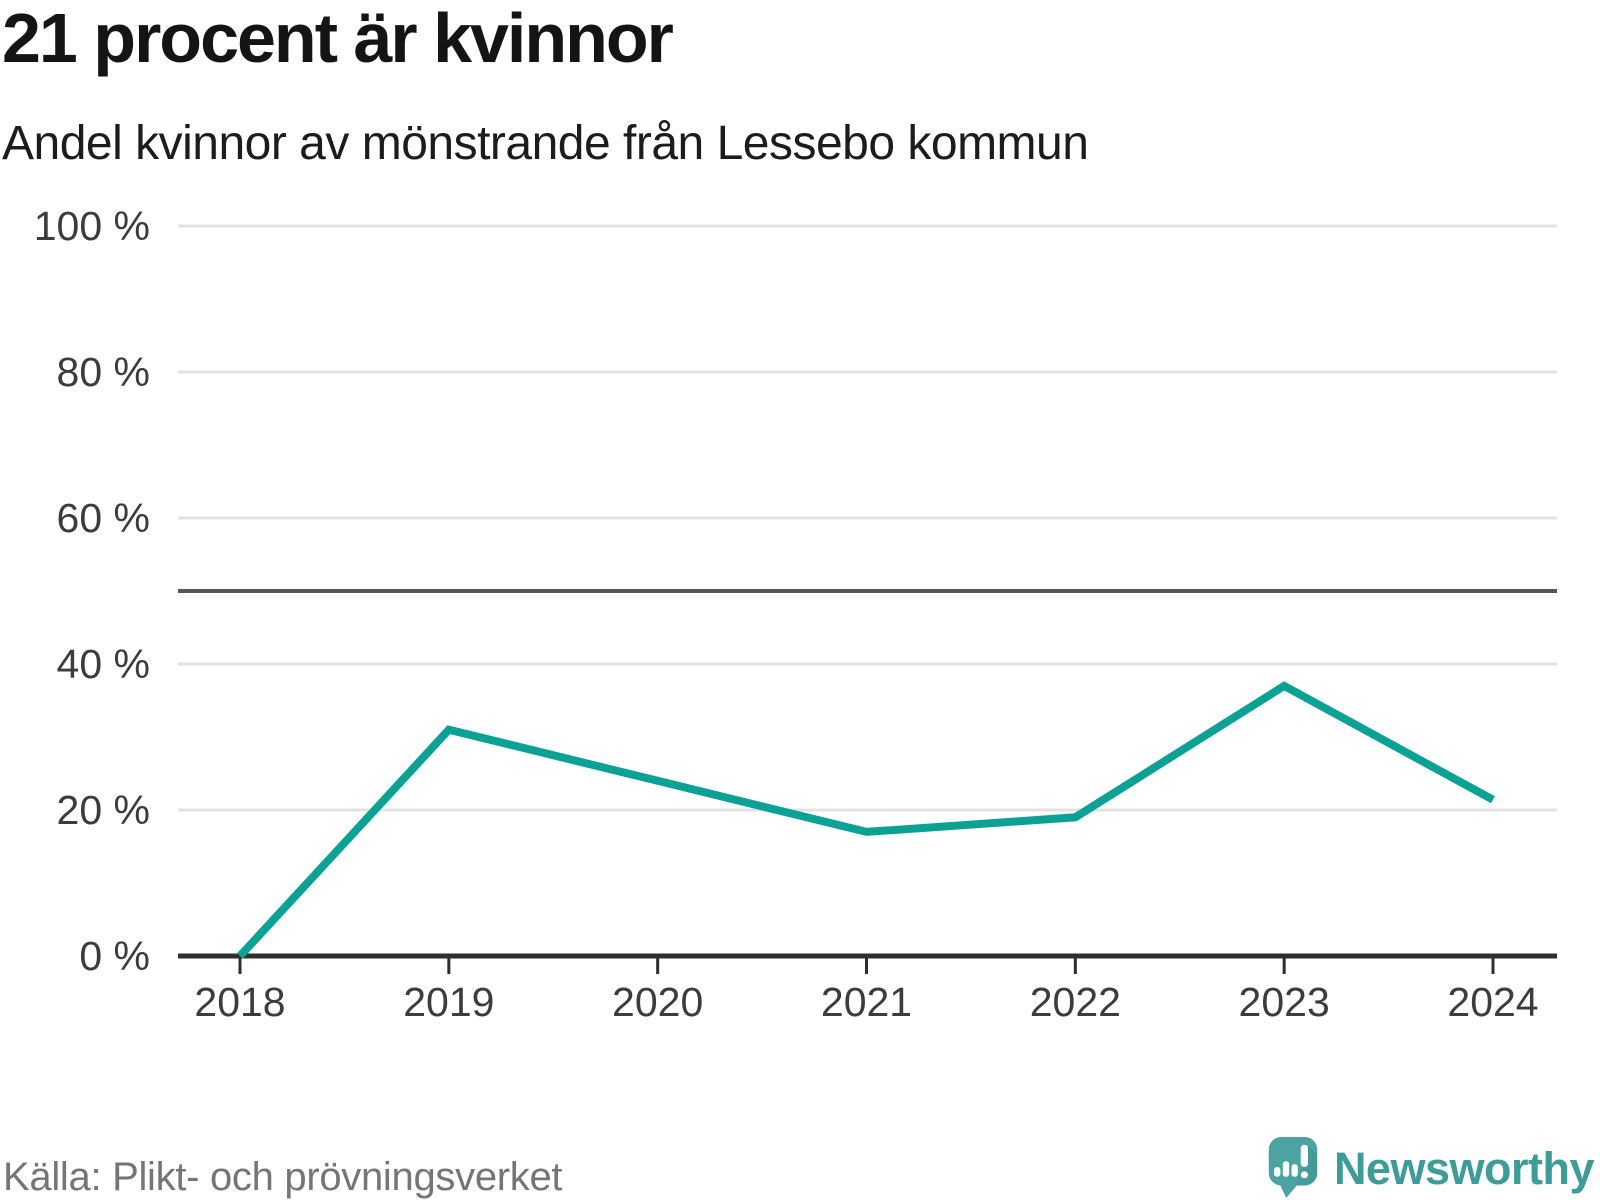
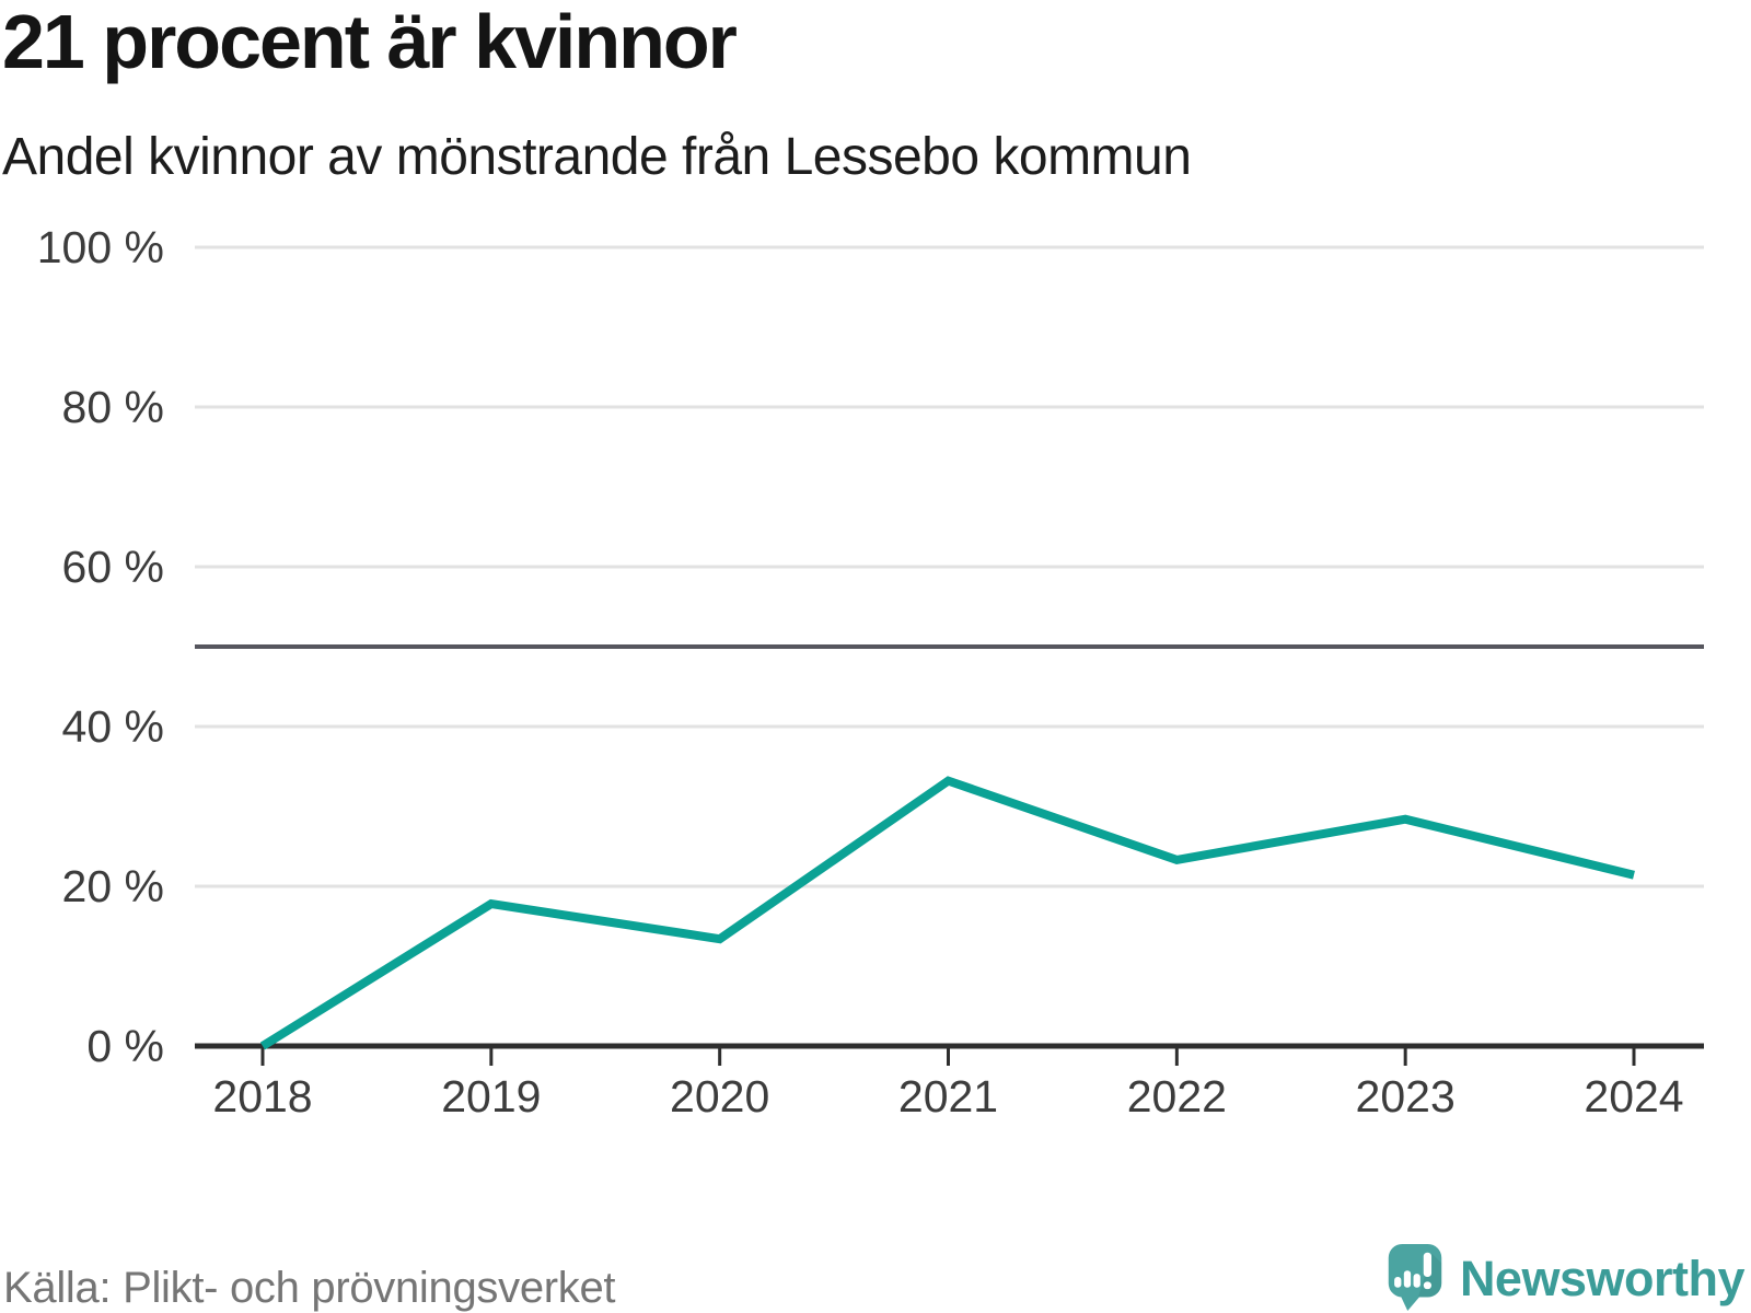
2019: 31% -> 18%
2020: 24% -> 13%
2021: 17% -> 33%
2022: 19% -> 23%
2023: 37% -> 28%
